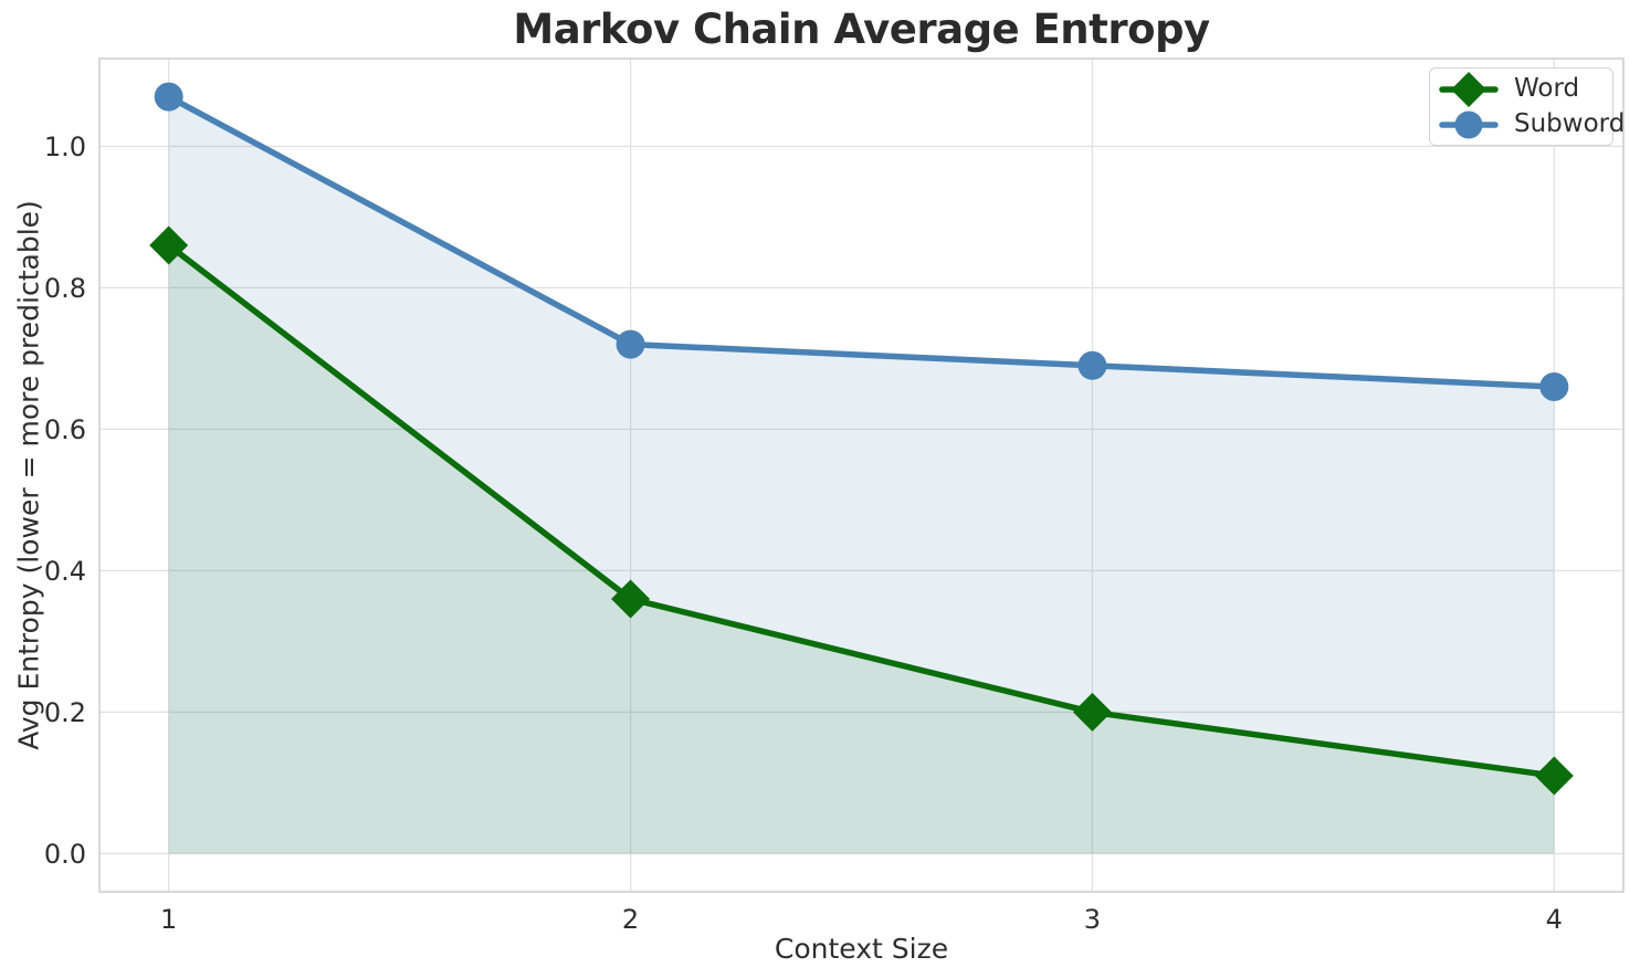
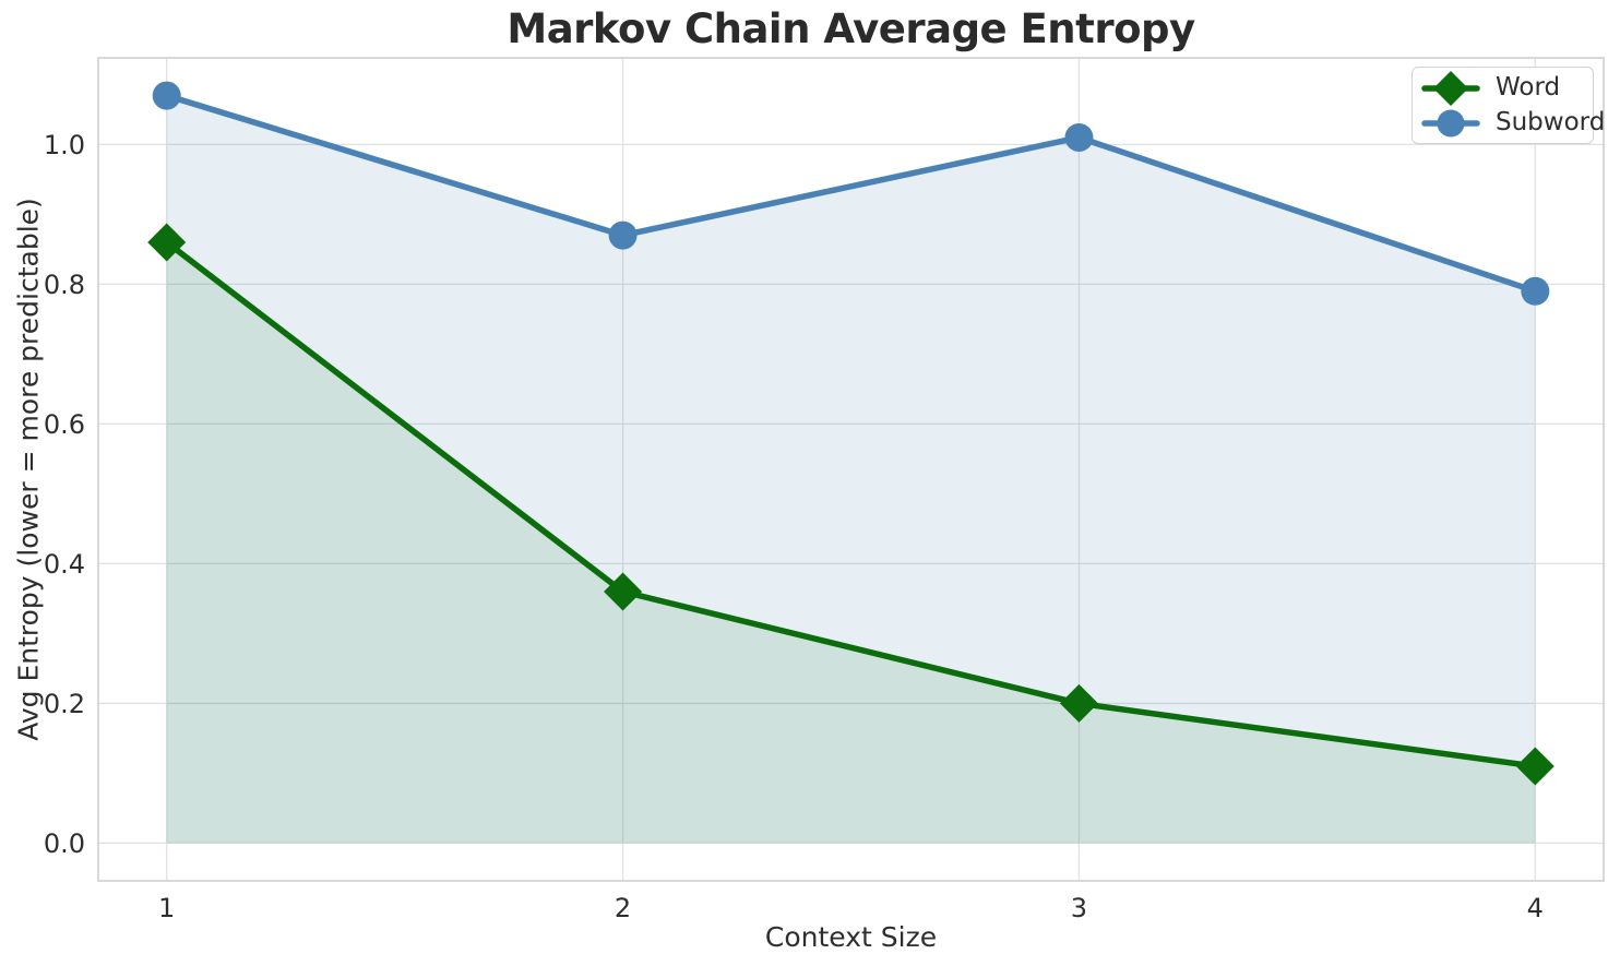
Subword/2: 0.72 -> 0.87
Subword/3: 0.69 -> 1.01
Subword/4: 0.66 -> 0.79
